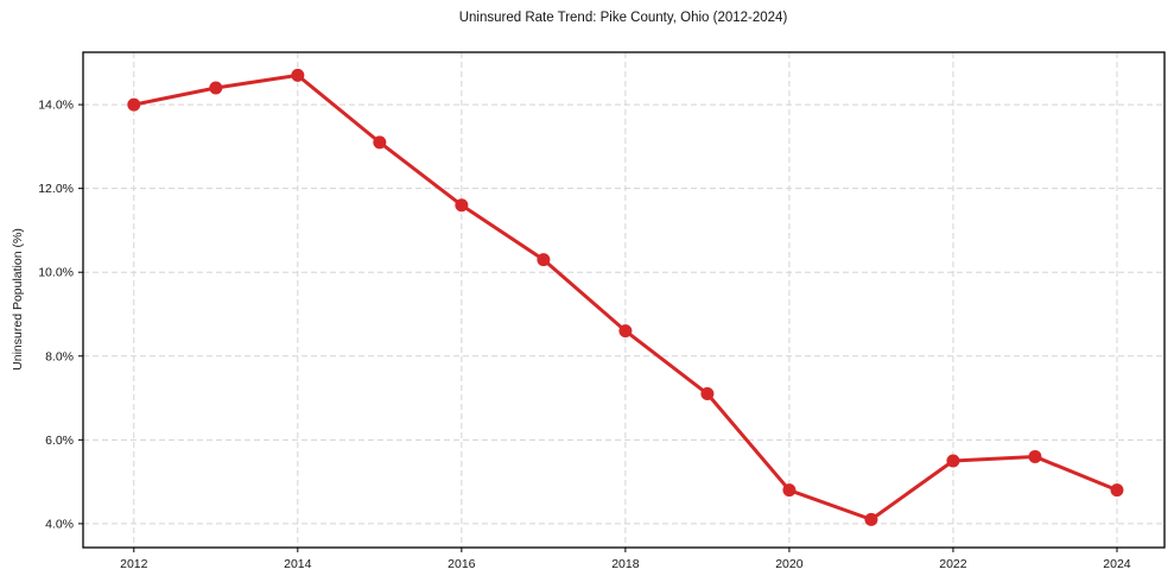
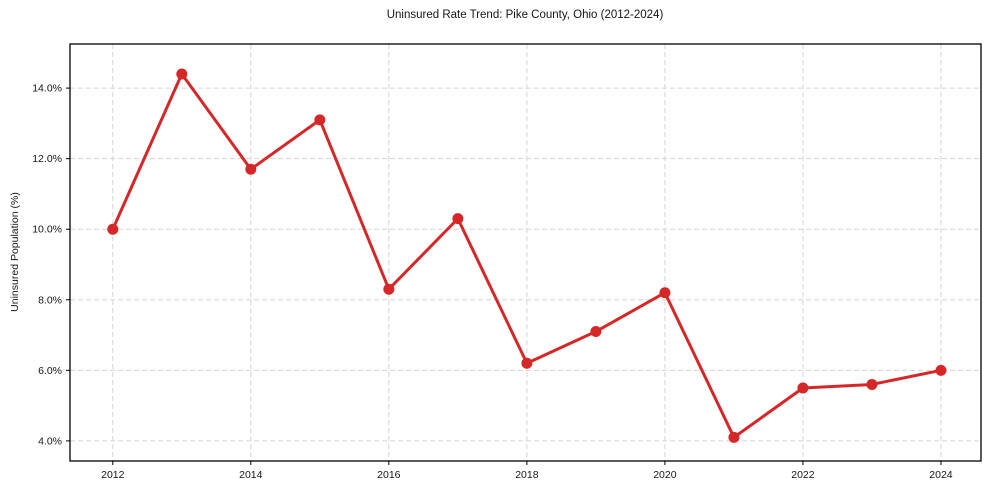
2012: 14.0% -> 10.0%
2014: 14.7% -> 11.7%
2016: 11.6% -> 8.3%
2018: 8.6% -> 6.2%
2020: 4.8% -> 8.2%
2024: 4.8% -> 6.0%
